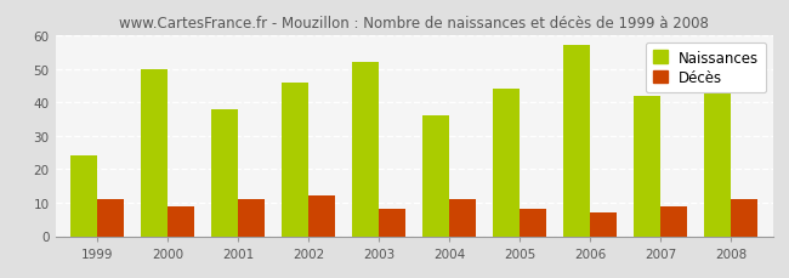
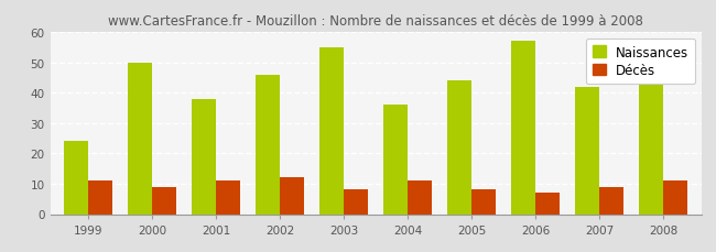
Naissances/2003: 52 -> 55
